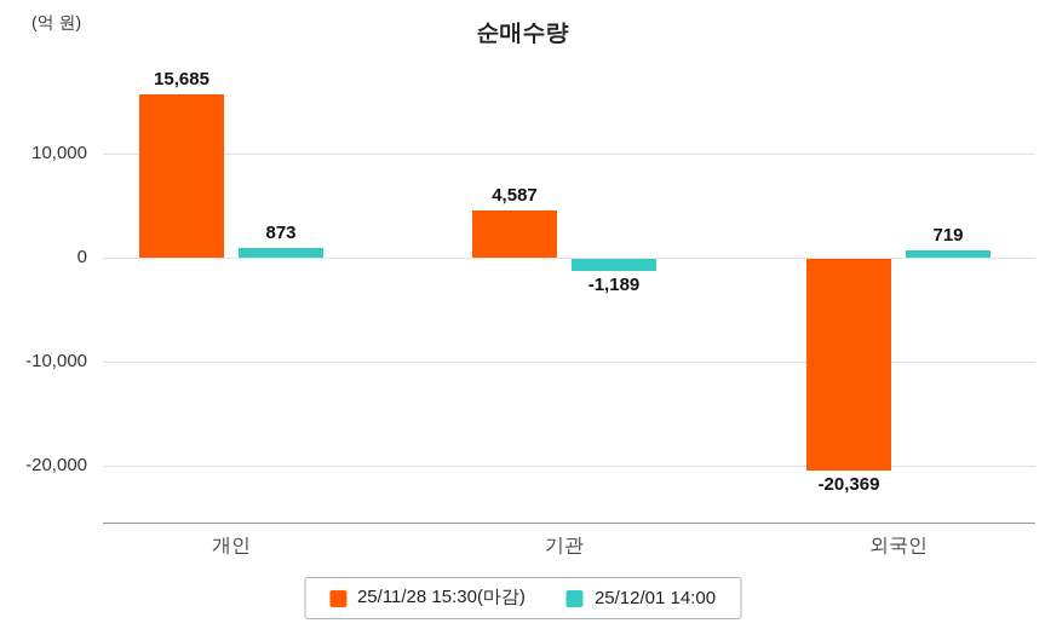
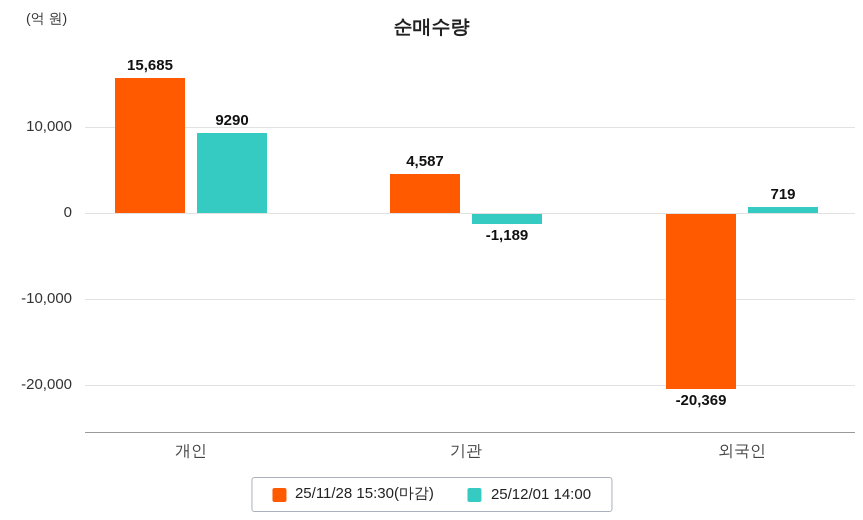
25/12/01 14:00/개인: 873 -> 9290
